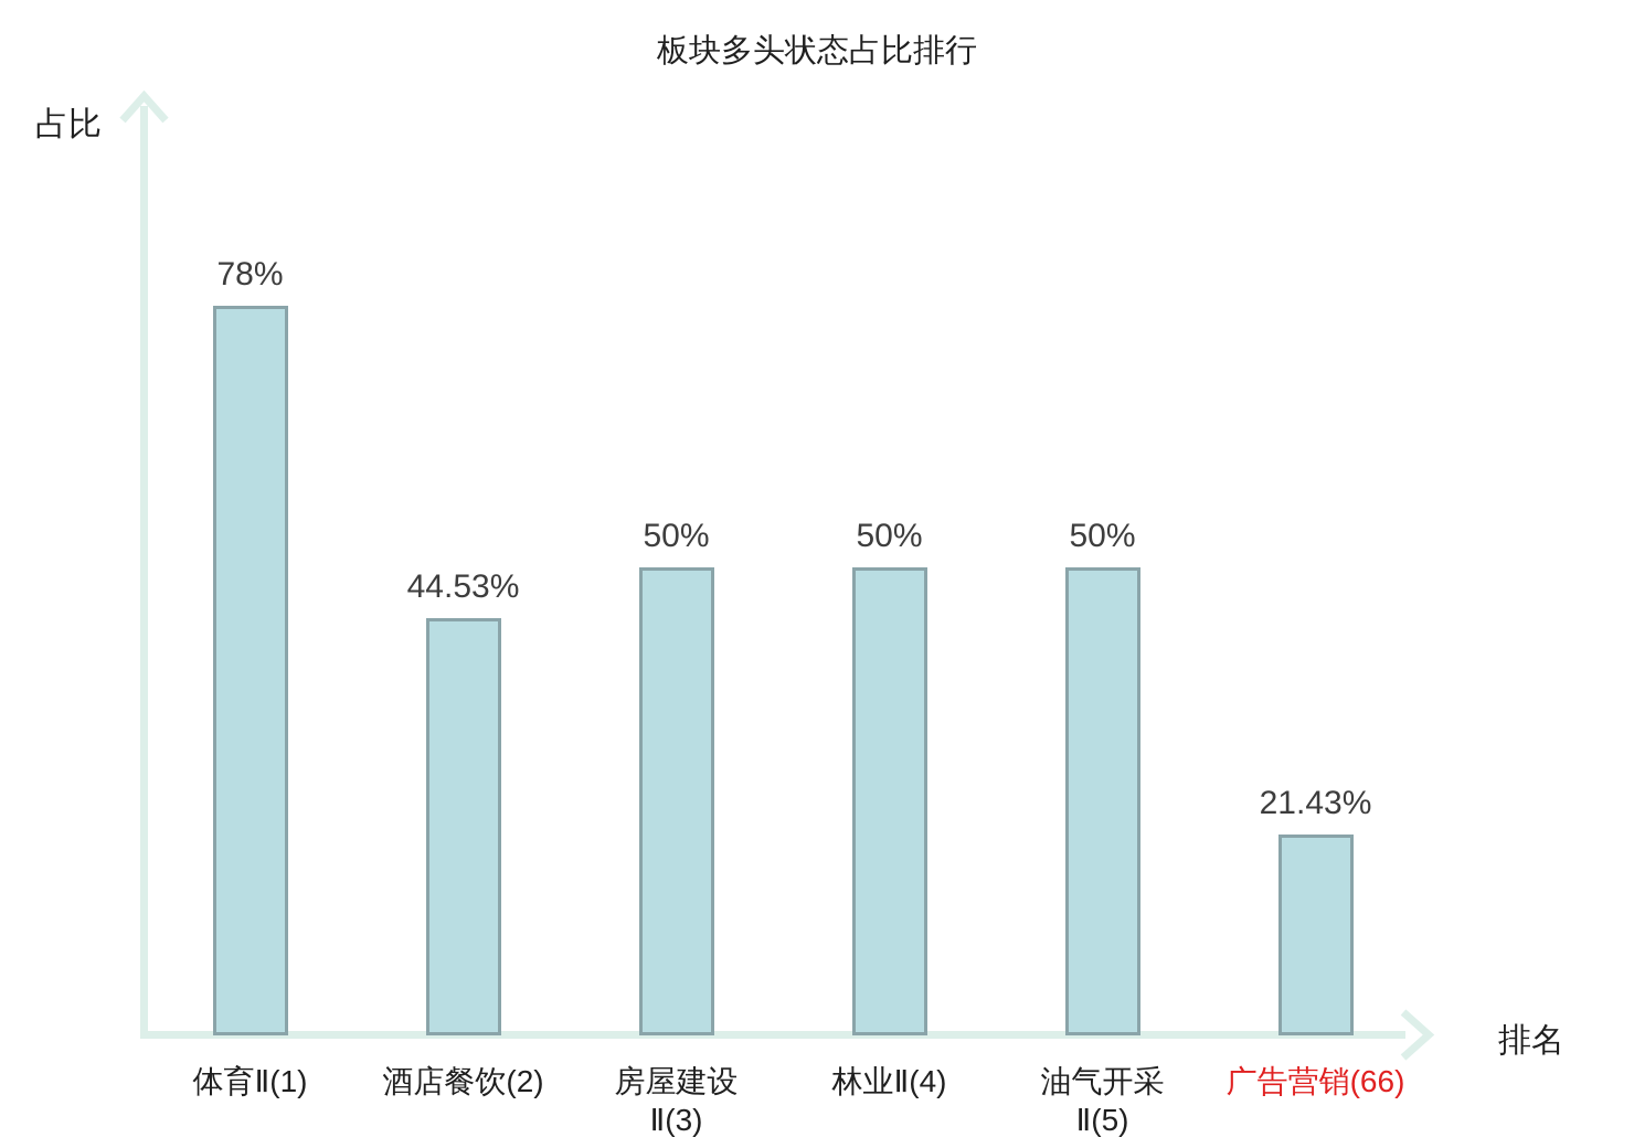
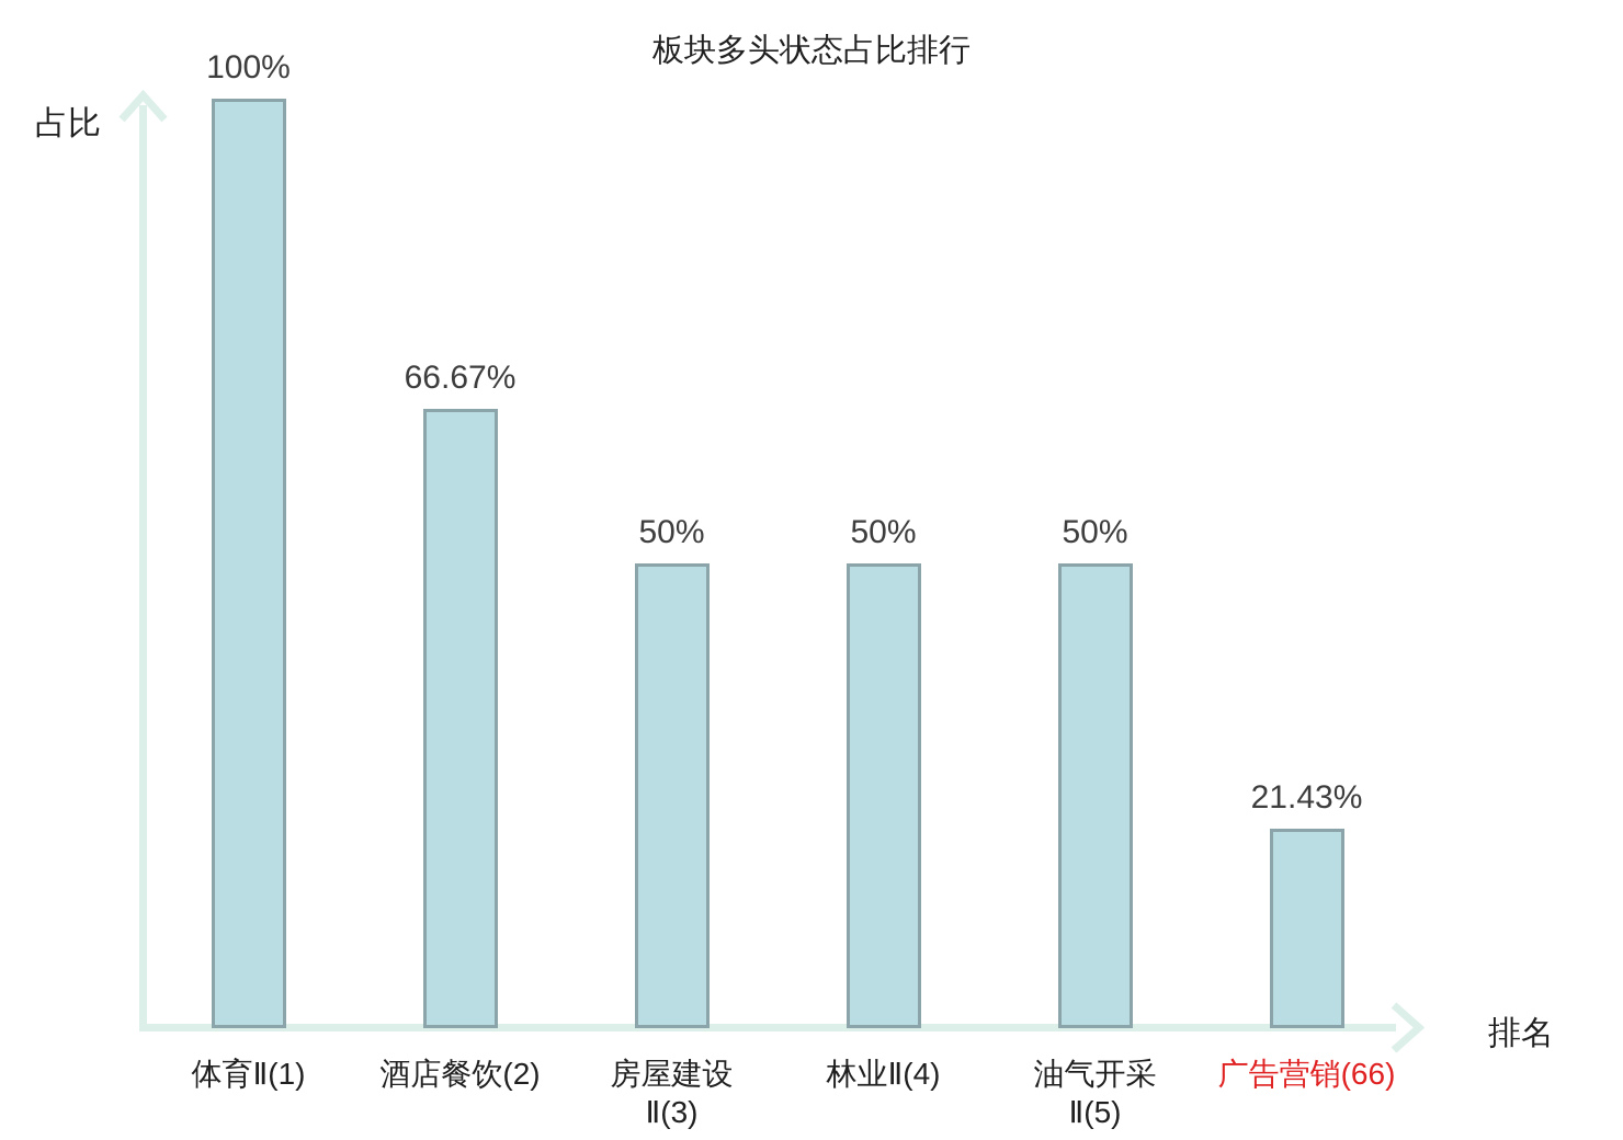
体育Ⅱ(1): 78% -> 100%
酒店餐饮(2): 44.53% -> 66.67%
